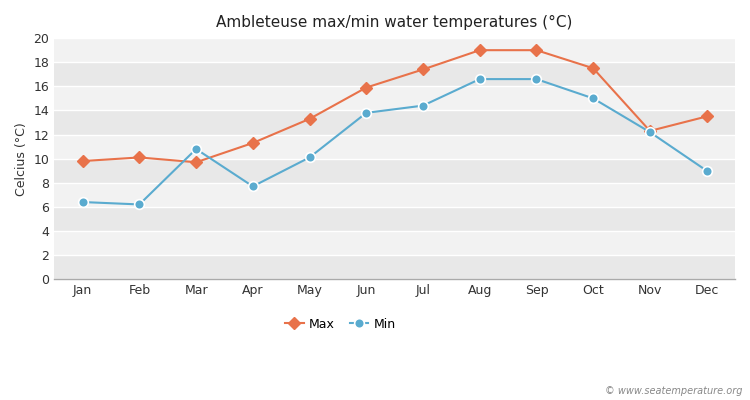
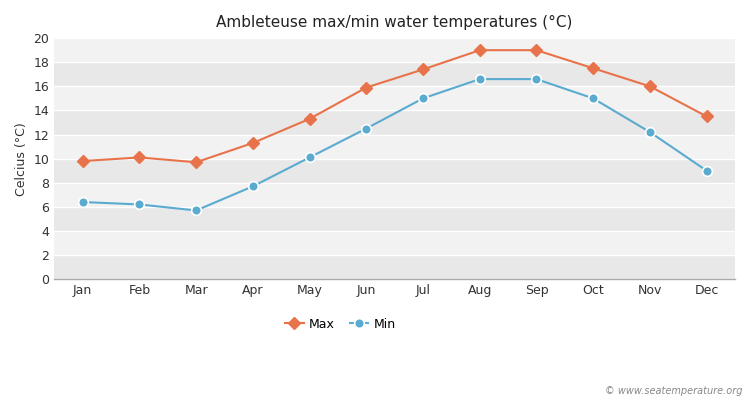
Min/Mar: 10.8 -> 5.7
Min/Jun: 13.8 -> 12.5
Min/Jul: 14.4 -> 15.0
Max/Nov: 12.3 -> 16.0
